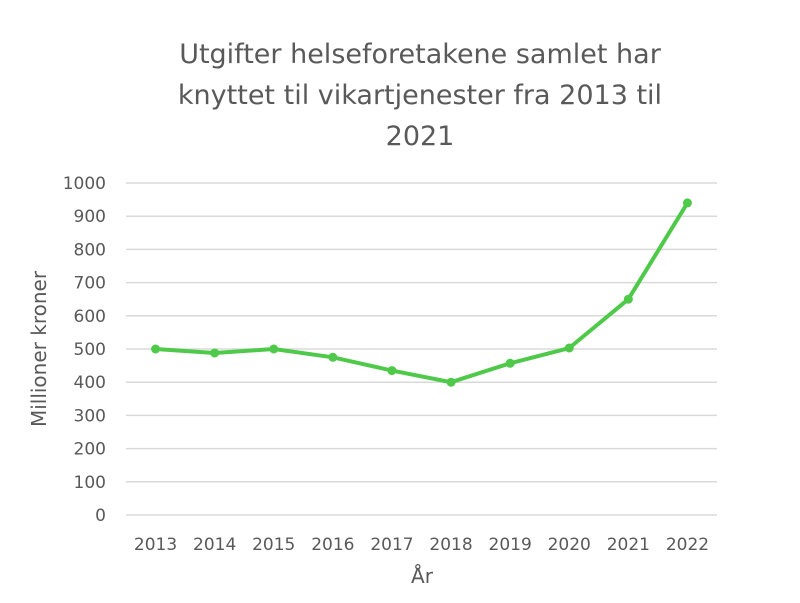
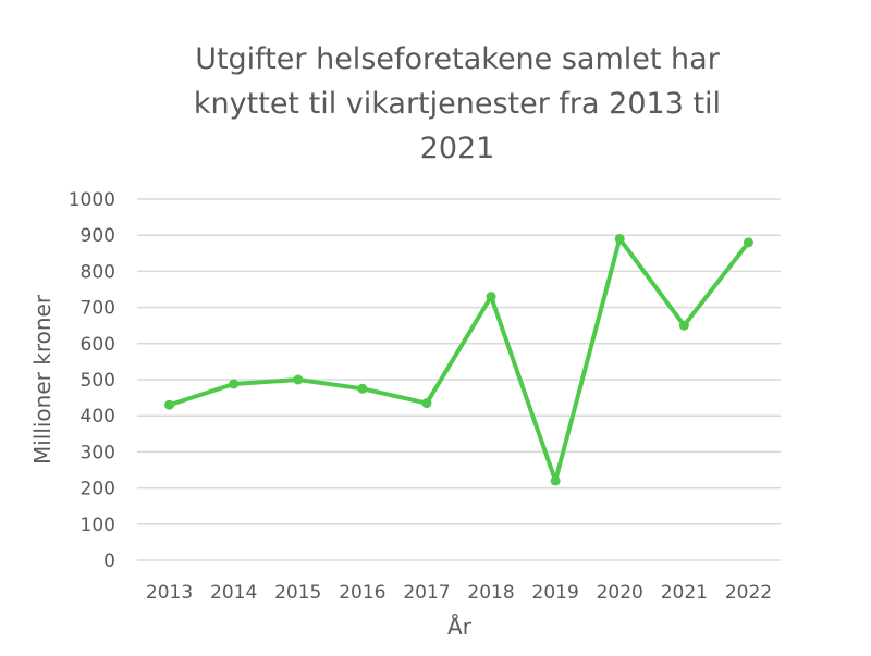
2013: 500 -> 430
2018: 400 -> 730
2019: 460 -> 220
2020: 500 -> 890
2022: 940 -> 880
